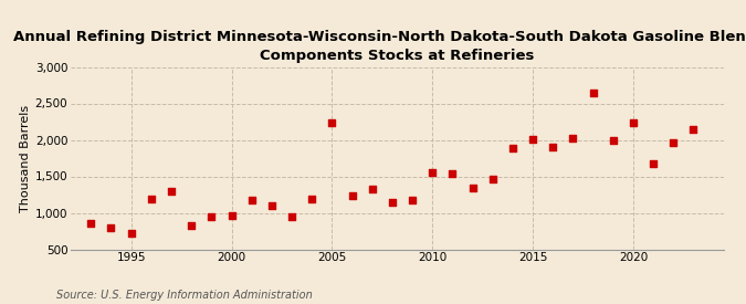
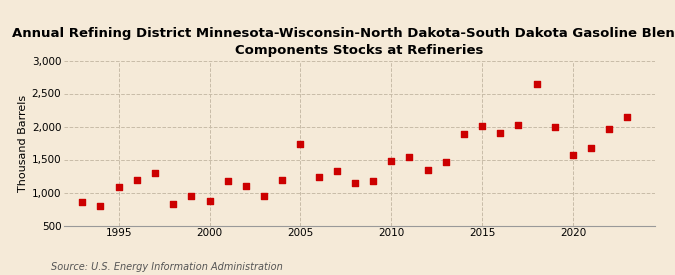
1995: 720 -> 1,090
2000: 960 -> 870
2005: 2,240 -> 1,740
2010: 1,560 -> 1,470
2020: 2,240 -> 1,570
